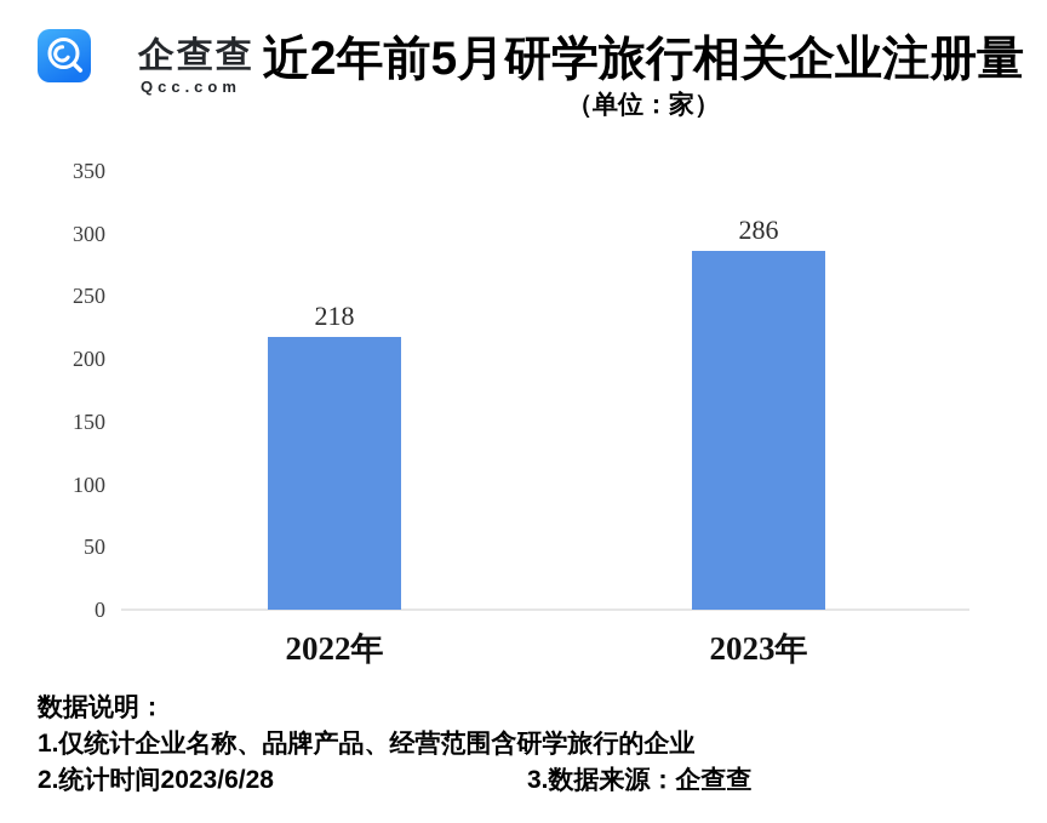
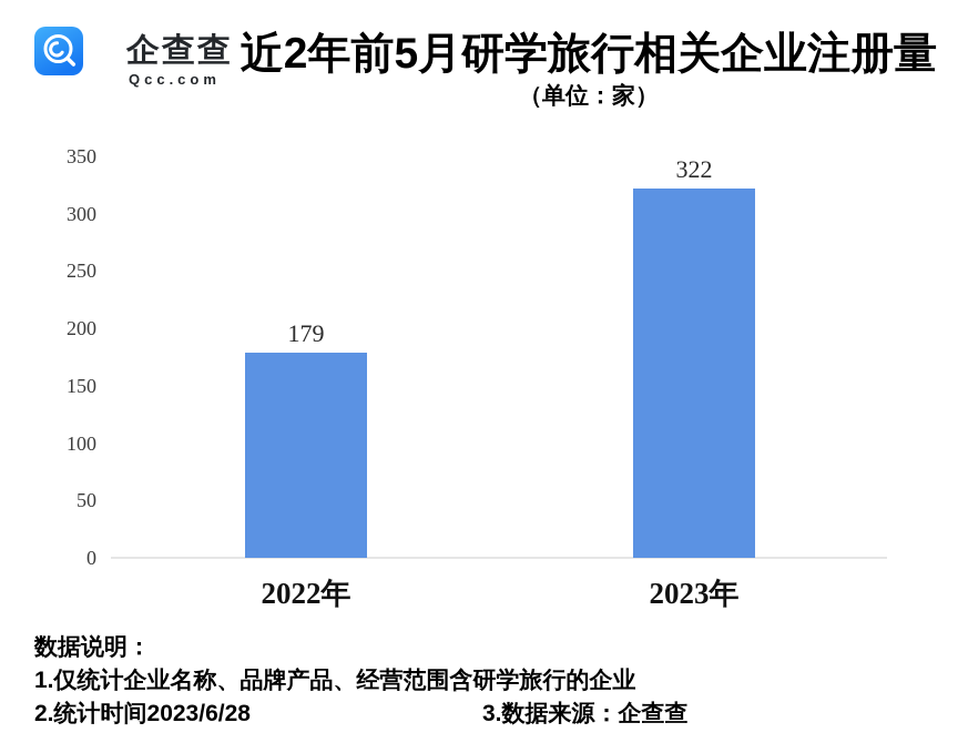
2022年: 218 -> 179
2023年: 286 -> 322
